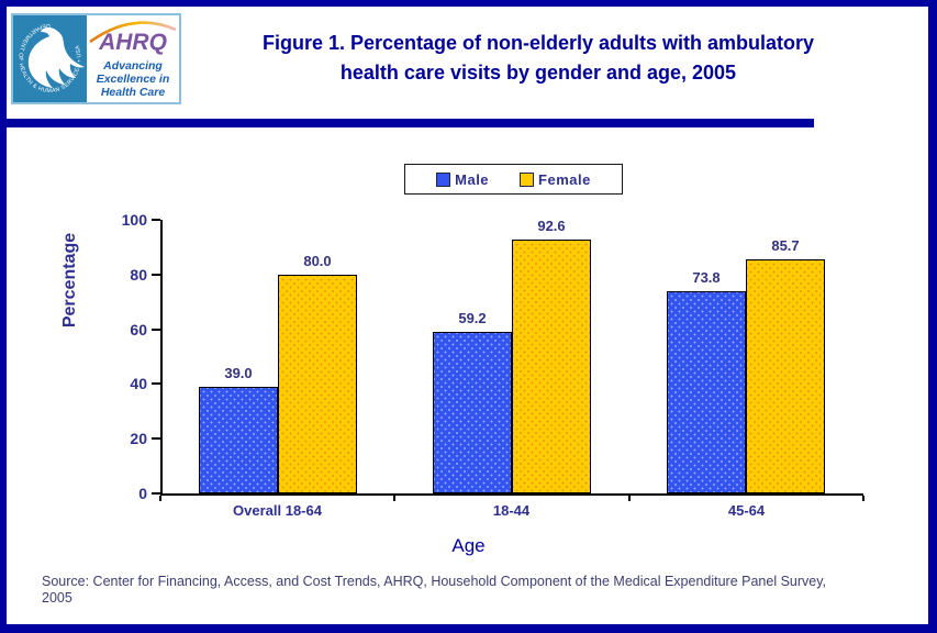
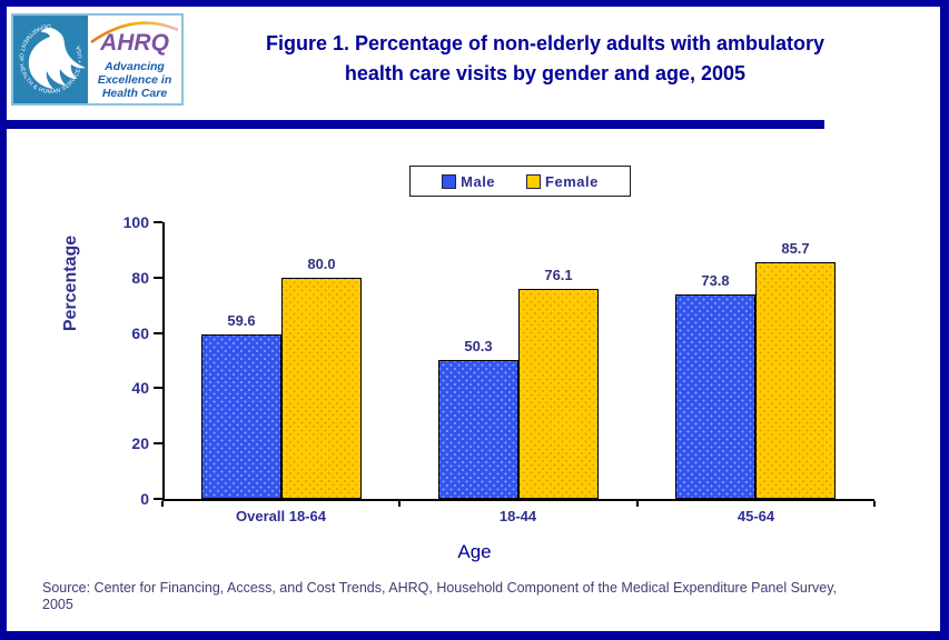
Male/Overall 18-64: 39.0 -> 59.6
Male/18-44: 59.2 -> 50.3
Female/18-44: 92.6 -> 76.1
